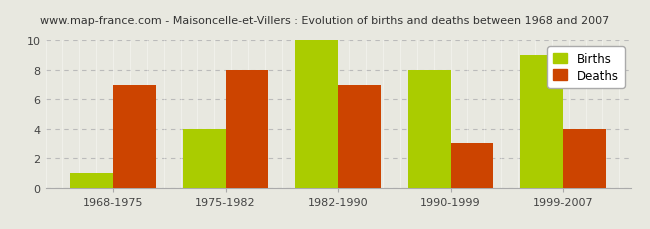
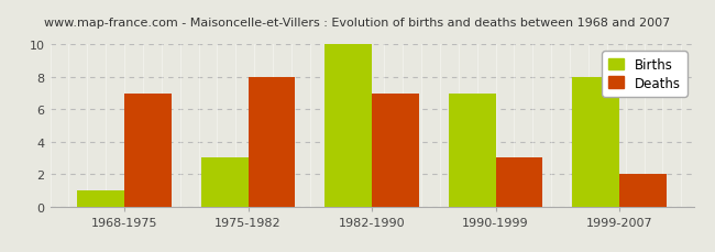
Births/1975-1982: 4 -> 3
Births/1990-1999: 8 -> 7
Births/1999-2007: 9 -> 8
Deaths/1999-2007: 4 -> 2
